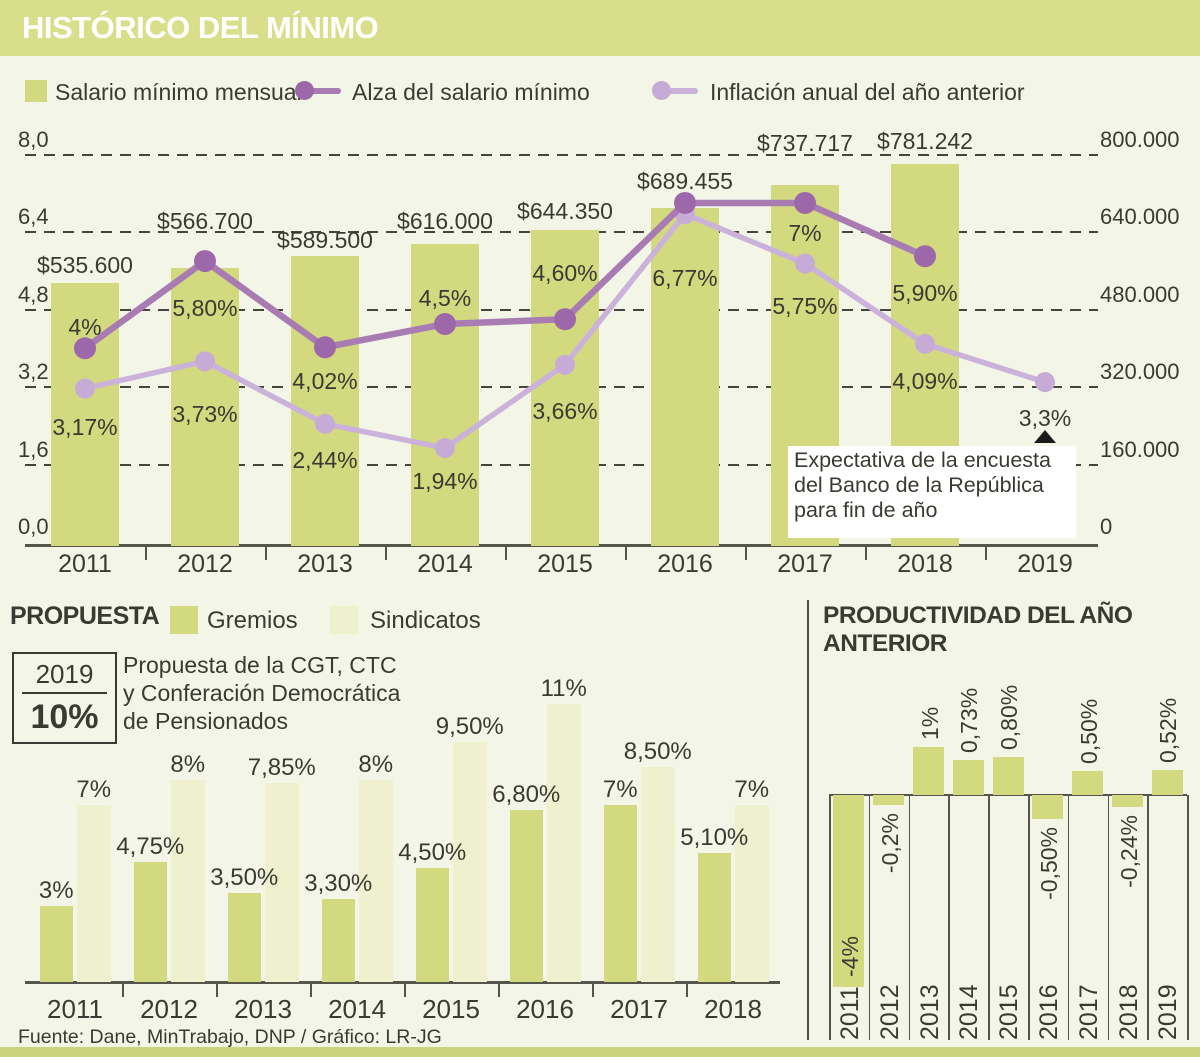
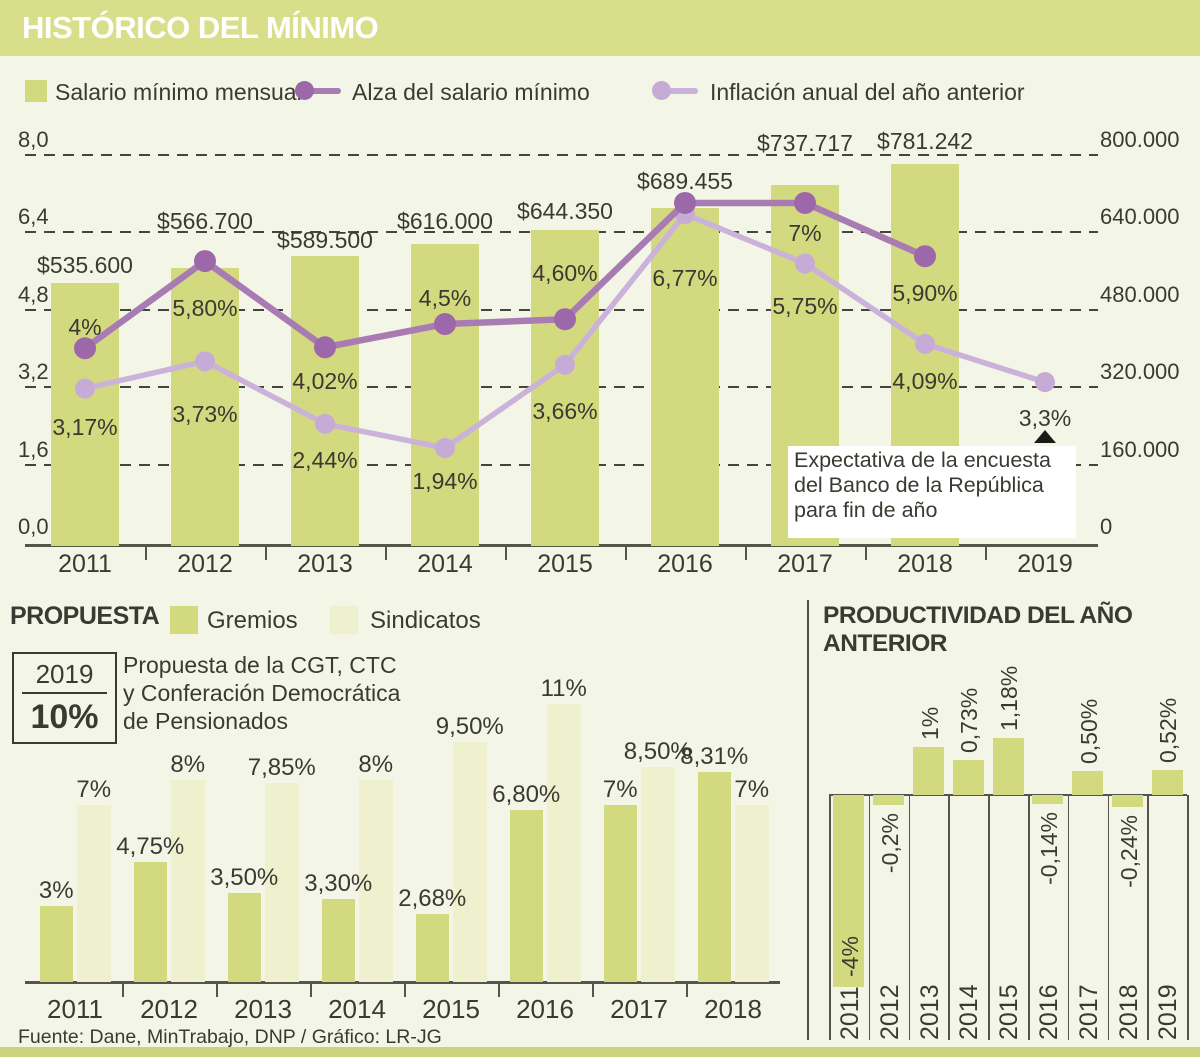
PROPUESTA/Gremios/2015: 4,50% -> 2,68%
PROPUESTA/Gremios/2018: 5,10% -> 8,31%
PRODUCTIVIDAD DEL AÑO ANTERIOR/2015: 0,80% -> 1,18%
PRODUCTIVIDAD DEL AÑO ANTERIOR/2016: -0,50% -> -0,14%
